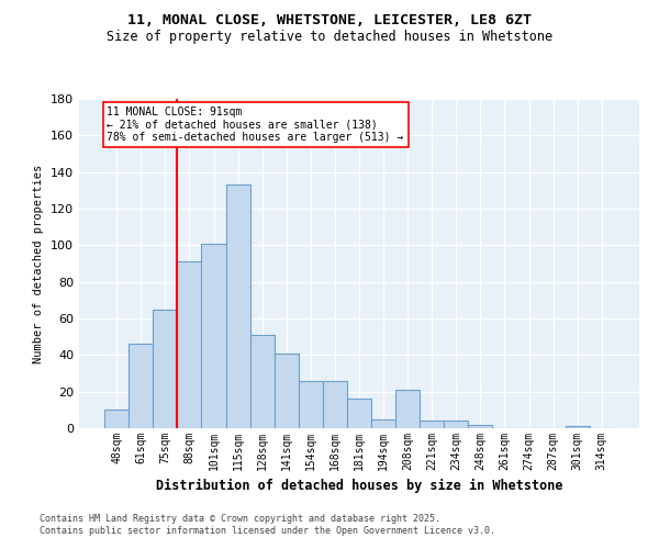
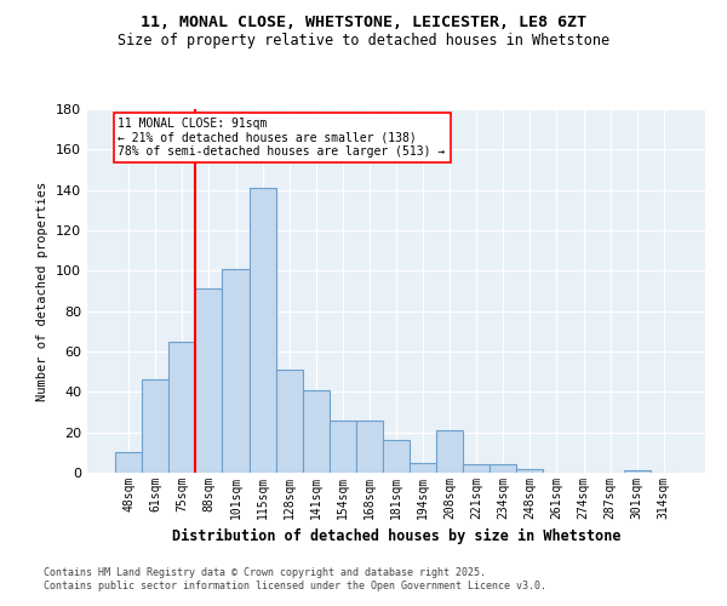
115sqm: 133 -> 141
